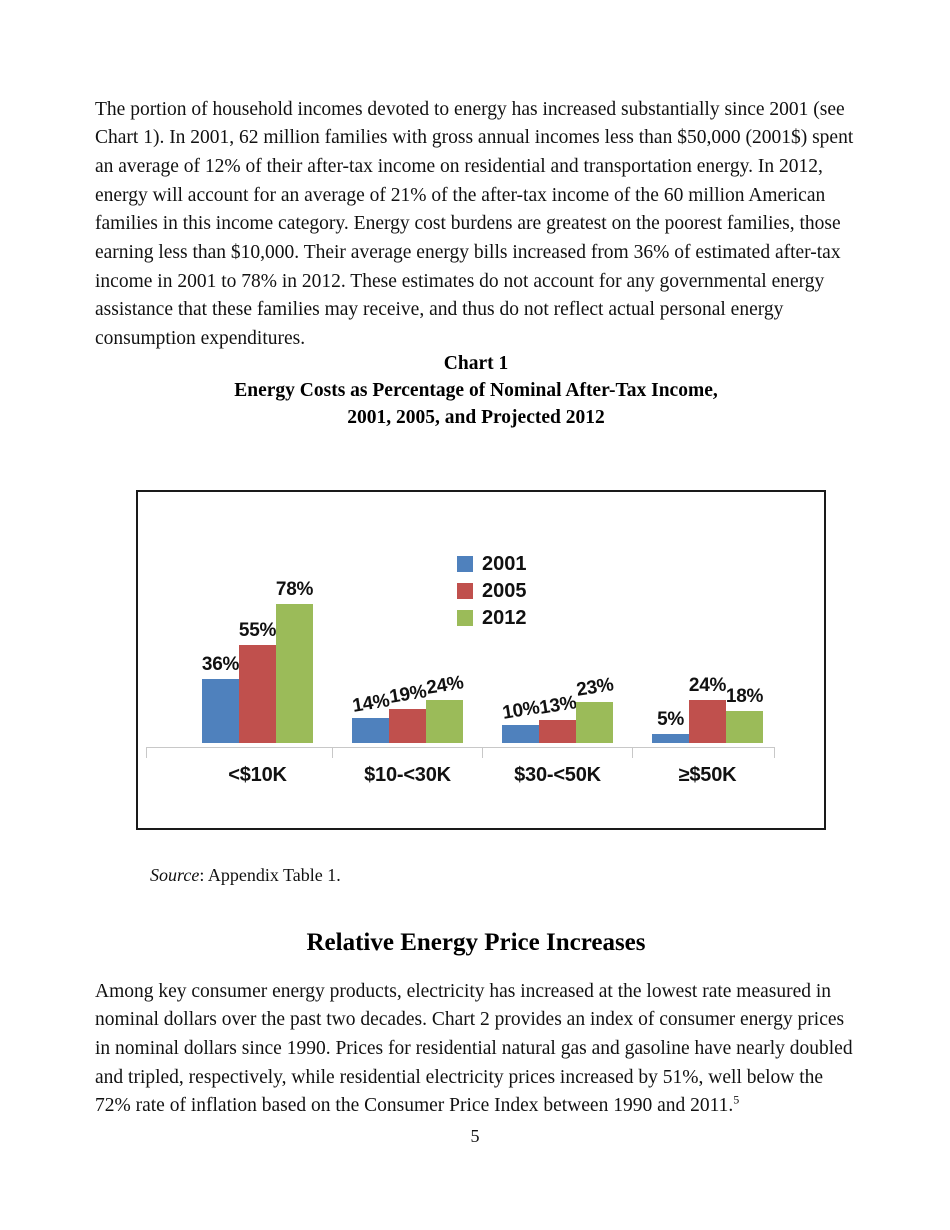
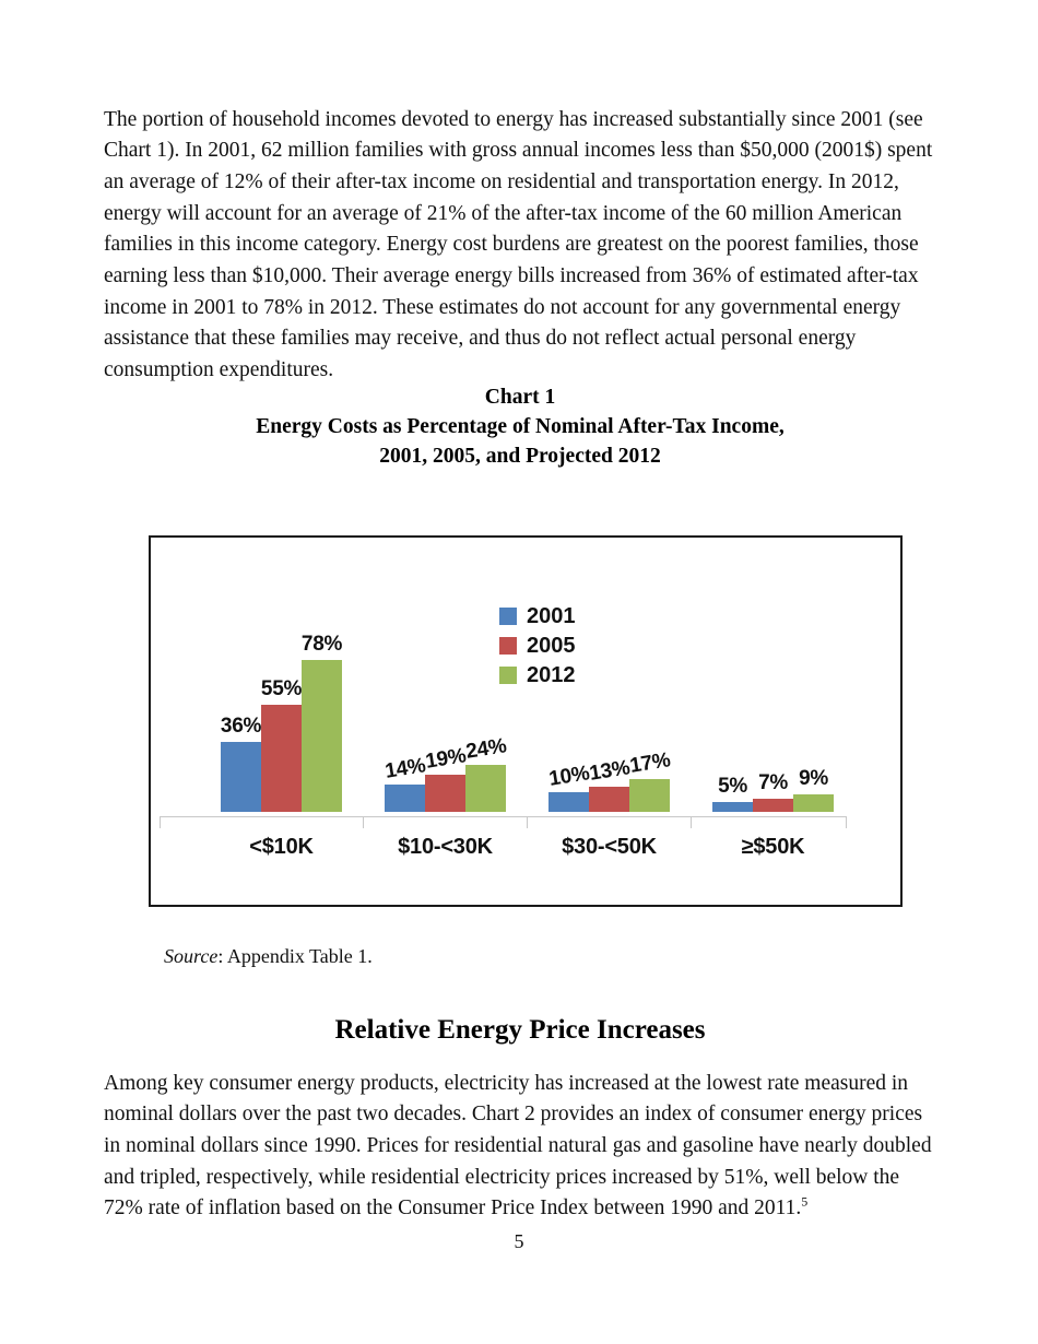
2012/$30-<50K: 23% -> 17%
2005/≥$50K: 24% -> 7%
2012/≥$50K: 18% -> 9%
